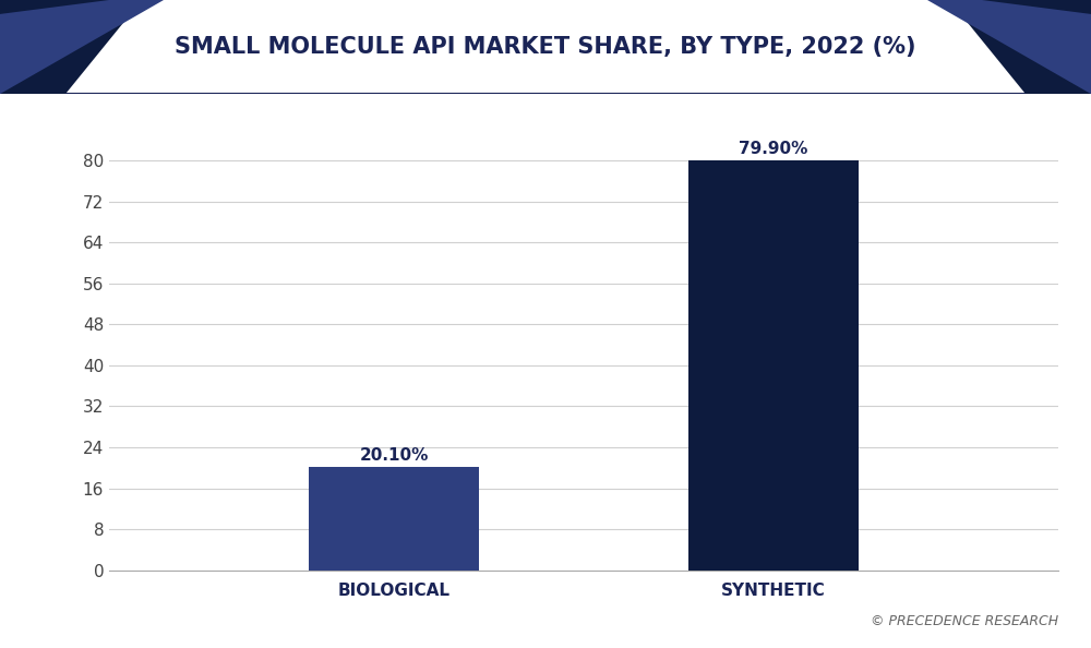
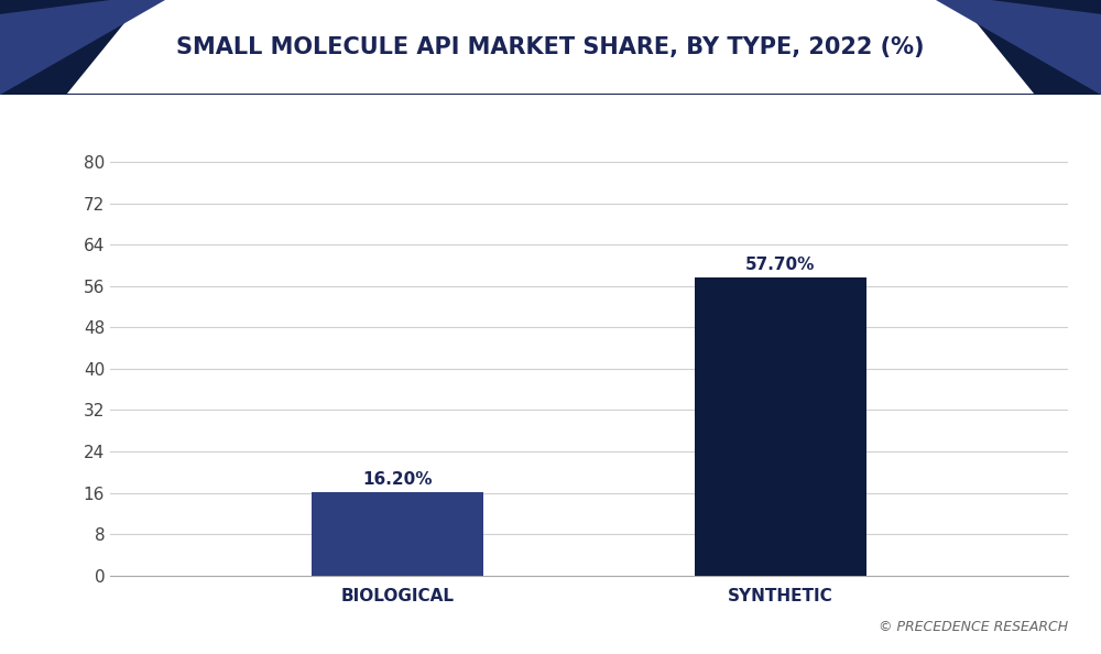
BIOLOGICAL: 20.10% -> 16.20%
SYNTHETIC: 79.90% -> 57.70%
